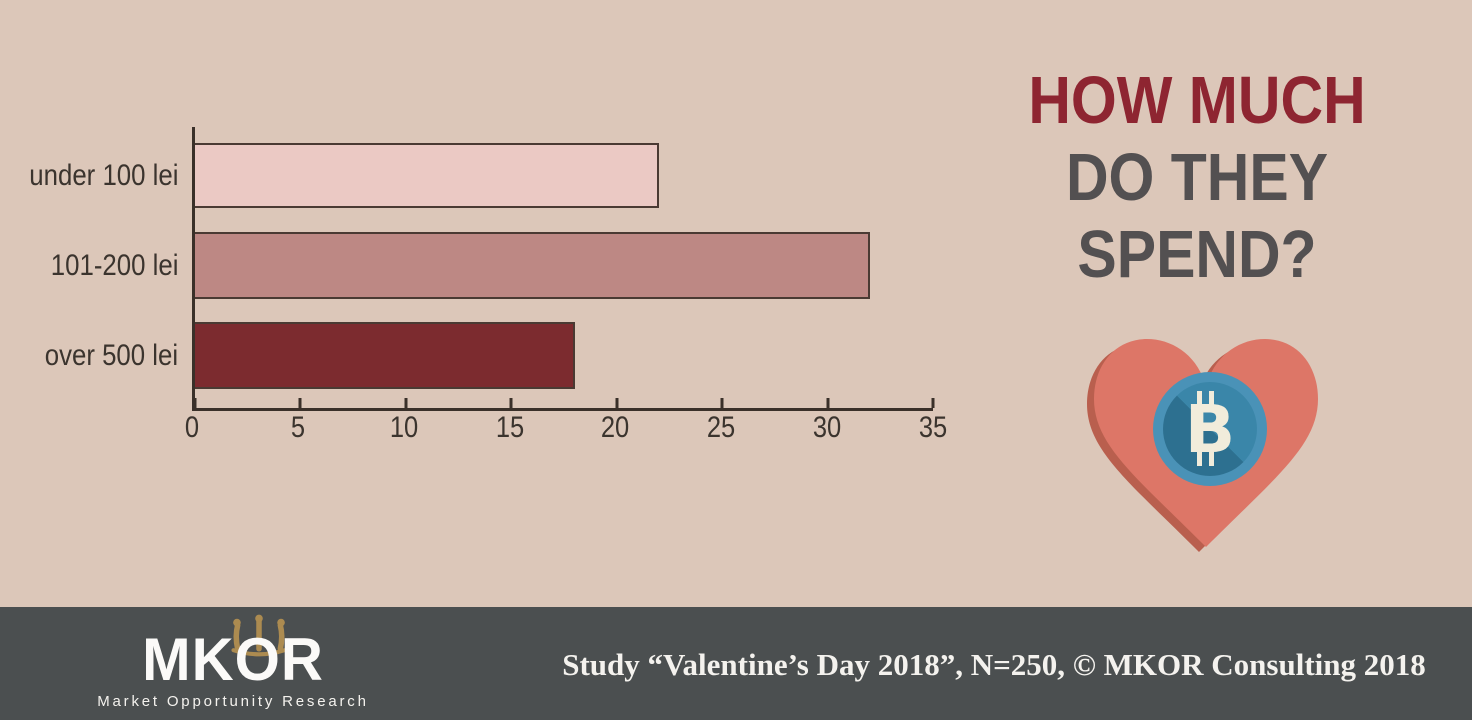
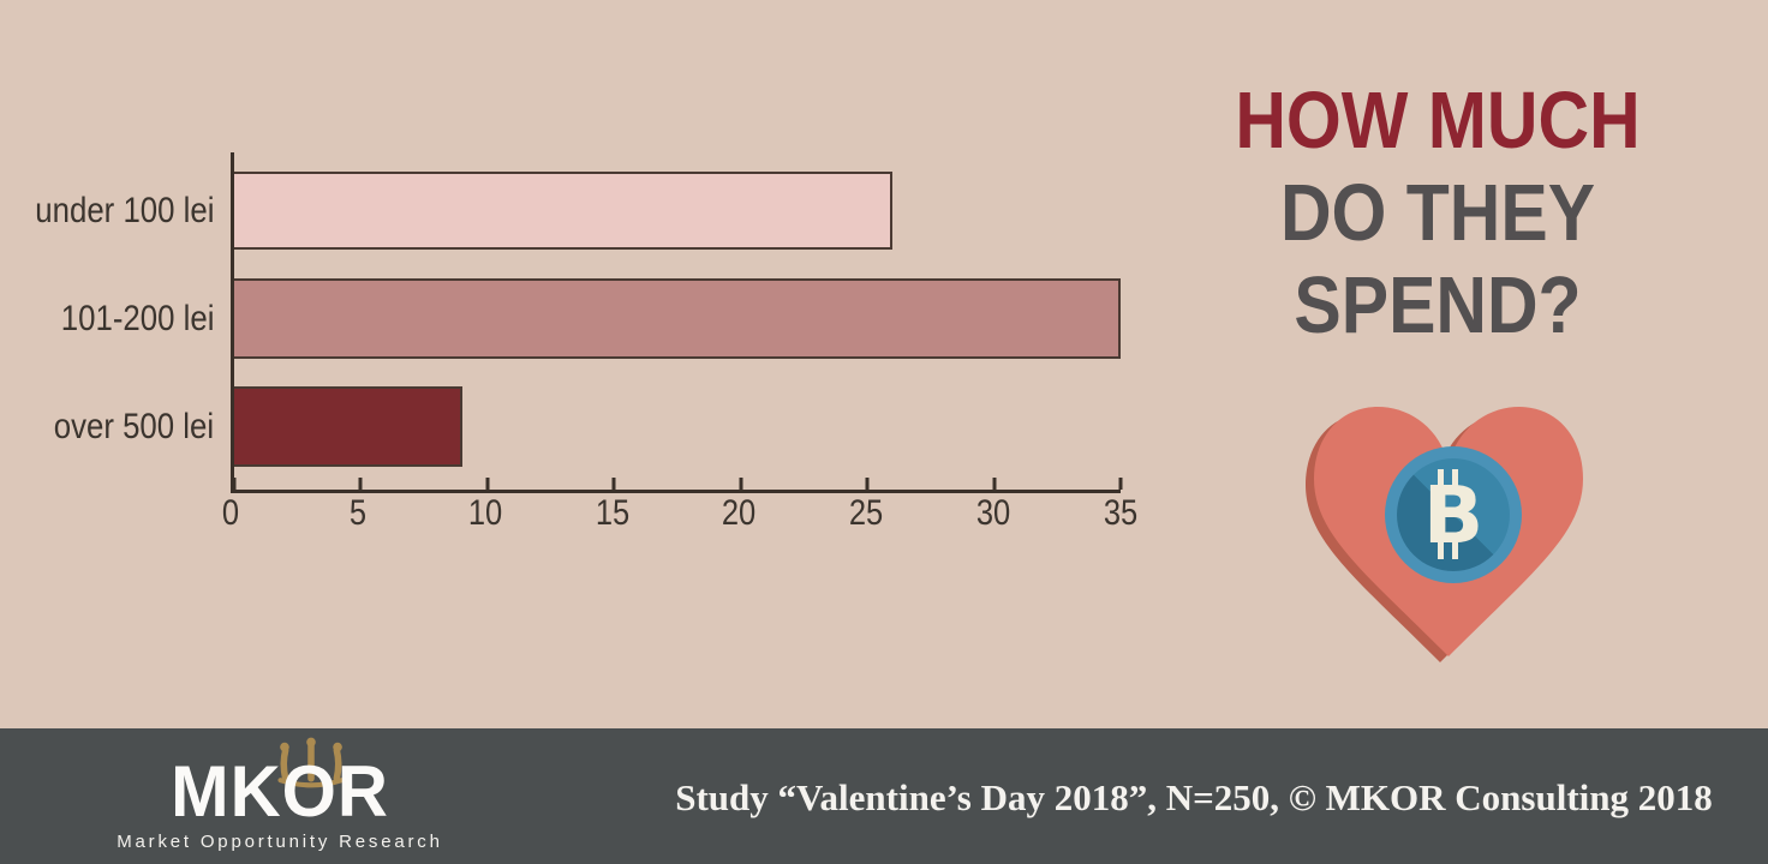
under 100 lei: 22 -> 26
101-200 lei: 32 -> 35
over 500 lei: 18 -> 9
